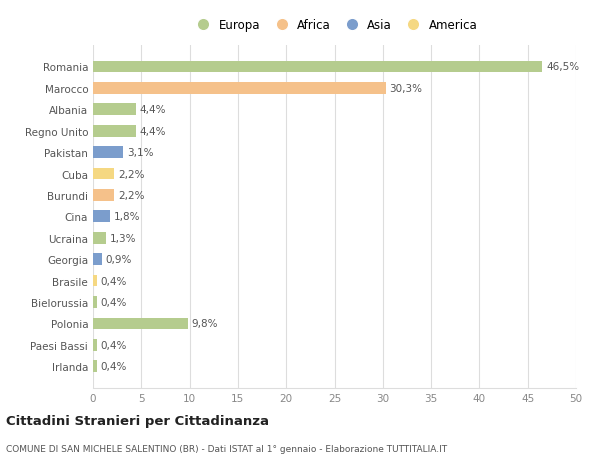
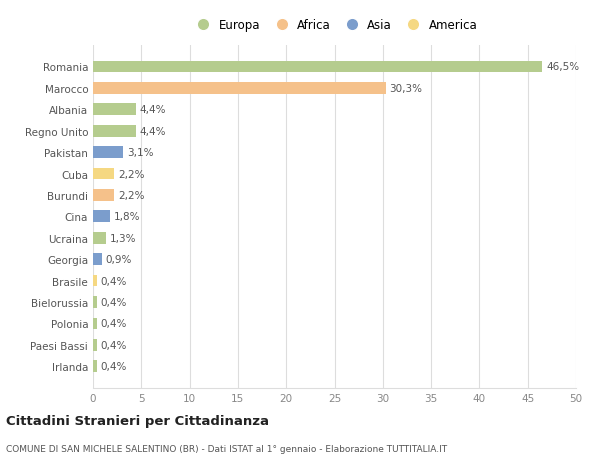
Polonia: 9,8% -> 0,4%
